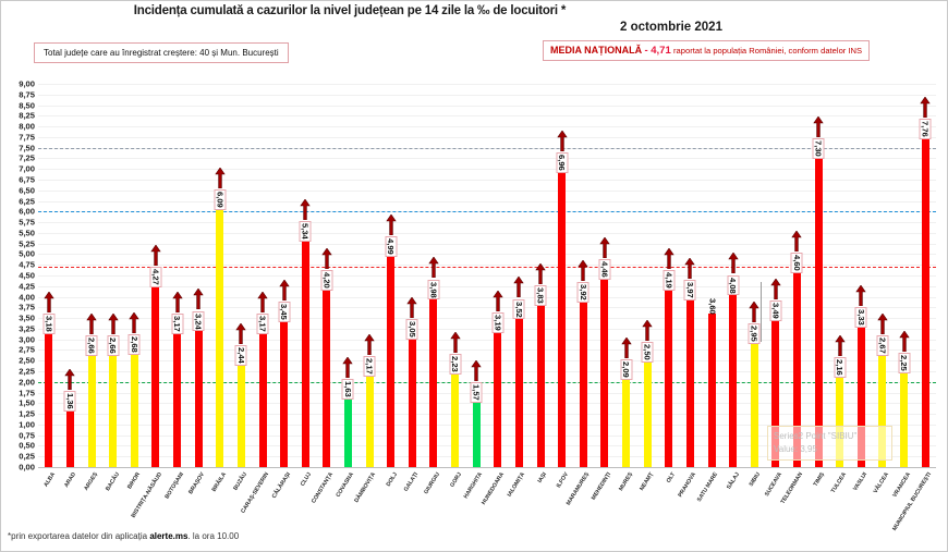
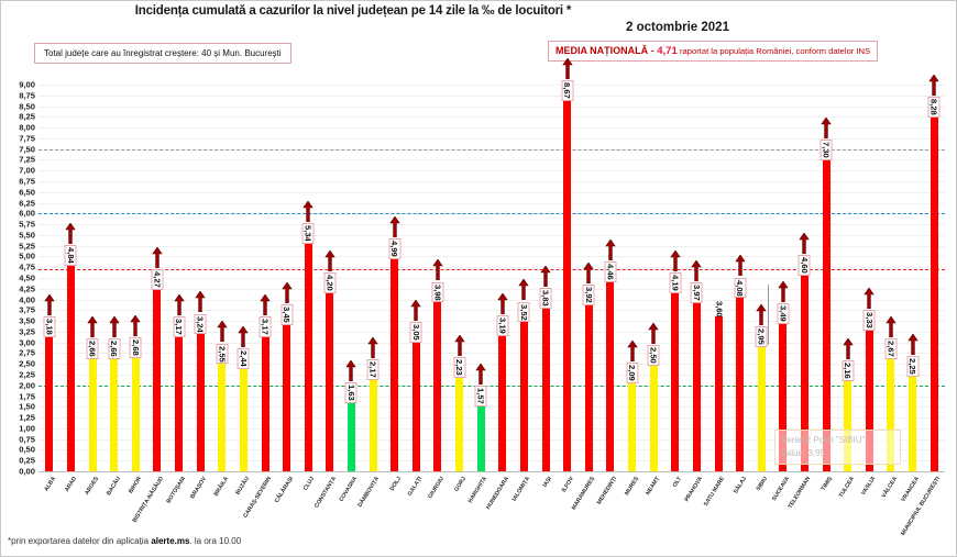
ARAD: 1,36 -> 4,84
BRĂILA: 6,09 -> 2,55
ILFOV: 6,96 -> 8,67
MUNICIPIUL BUCUREȘTI: 7,76 -> 8,28
